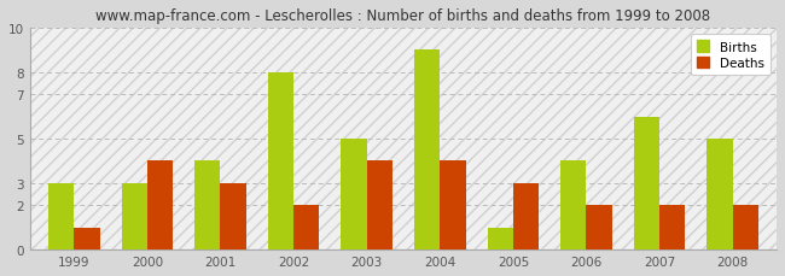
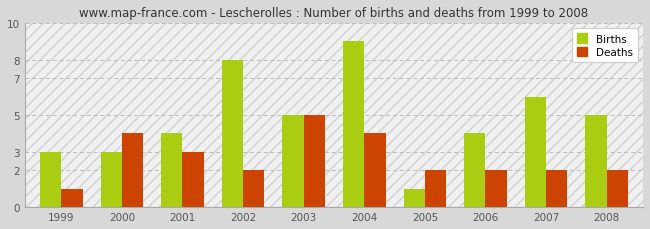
Deaths/2003: 4 -> 5
Deaths/2005: 3 -> 2
